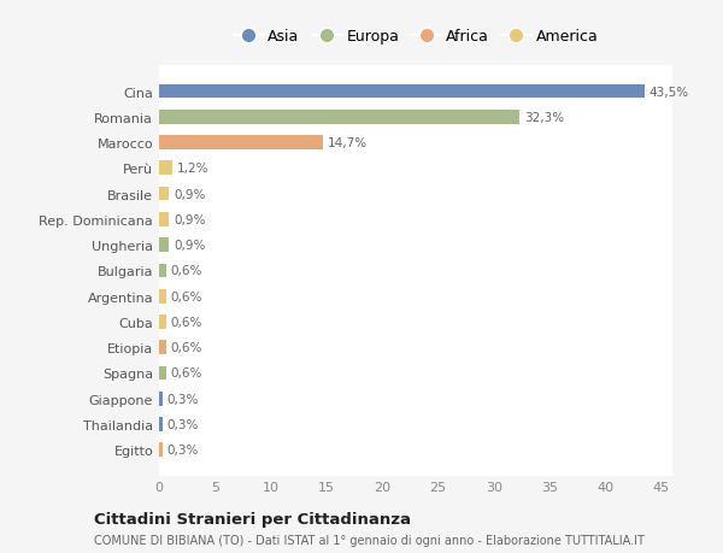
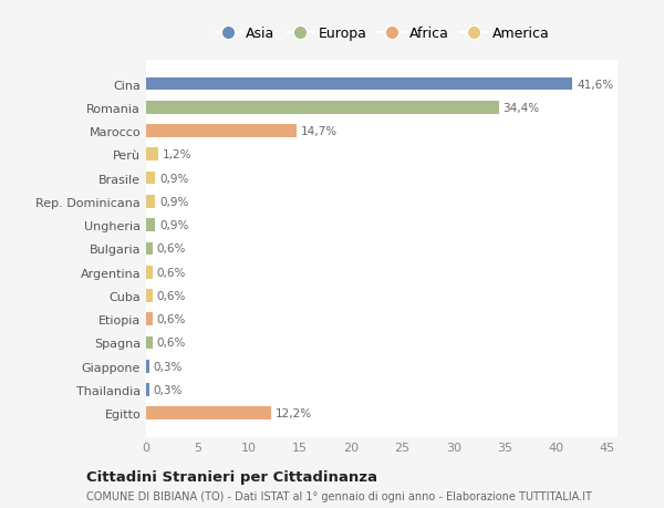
Cina: 43,5% -> 41,6%
Romania: 32,3% -> 34,4%
Egitto: 0,3% -> 12,2%
